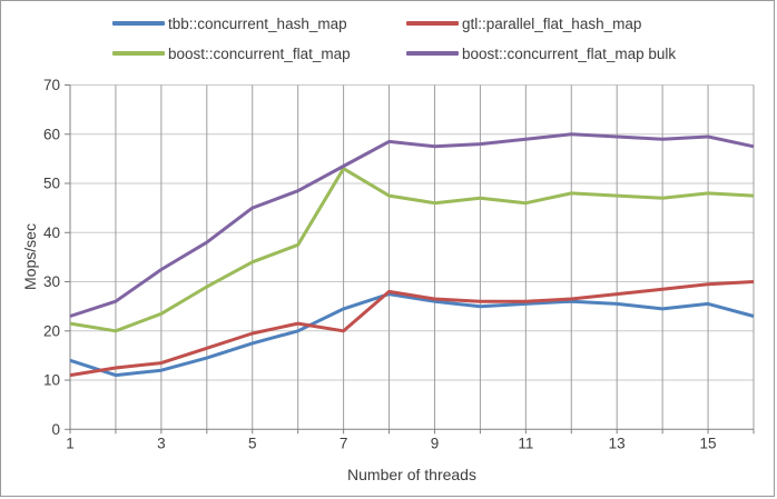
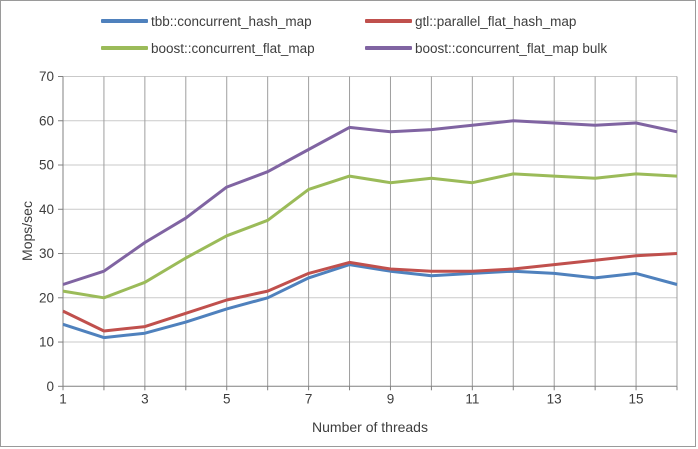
gtl::parallel_flat_hash_map/1: 11 -> 17
gtl::parallel_flat_hash_map/7: 20 -> 26
boost::concurrent_flat_map/7: 53 -> 44
